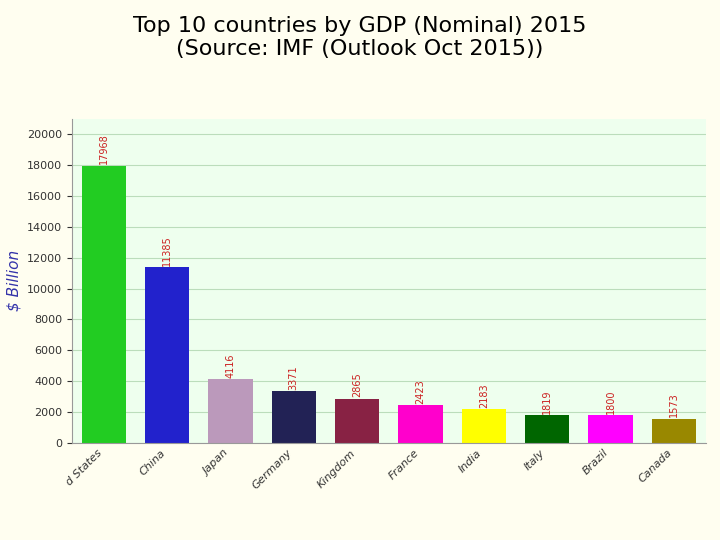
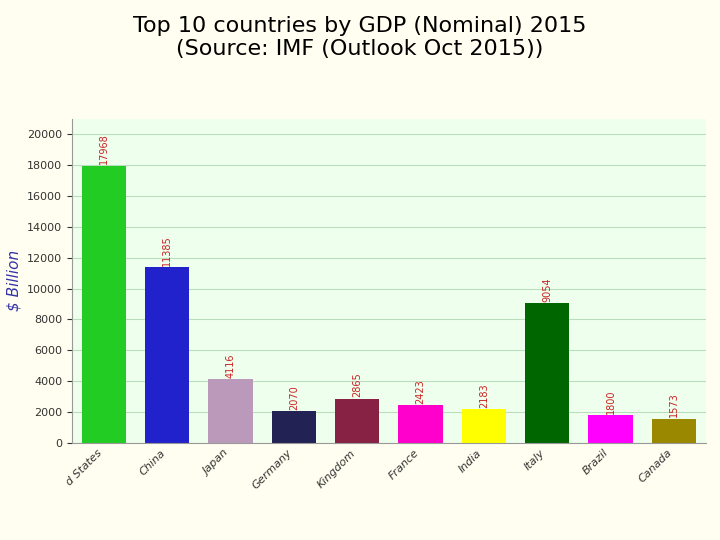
Germany: 3371 -> 2070
Italy: 1819 -> 9054
